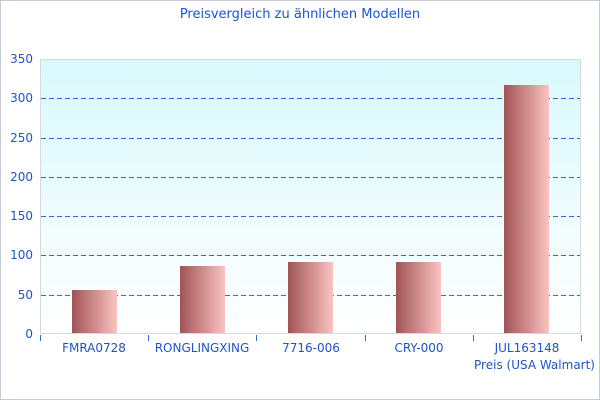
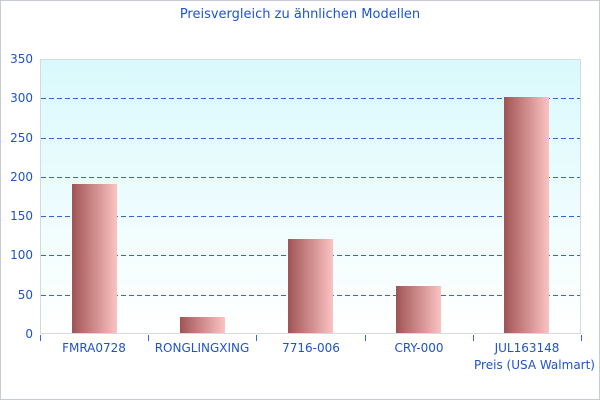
FMRA0728: 60 -> 190
RONGLINGXING: 80 -> 20
7716-006: 90 -> 120
CRY-000: 90 -> 60
JUL163148: 320 -> 300
